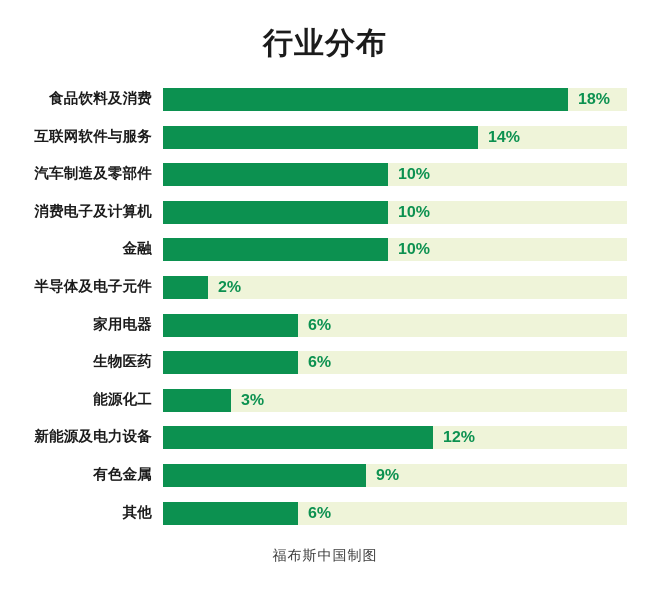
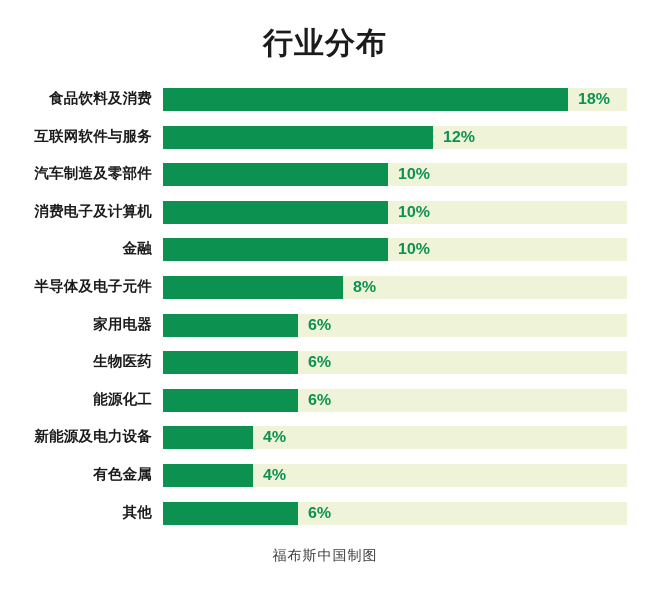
互联网软件与服务: 14% -> 12%
半导体及电子元件: 2% -> 8%
能源化工: 3% -> 6%
新能源及电力设备: 12% -> 4%
有色金属: 9% -> 4%
